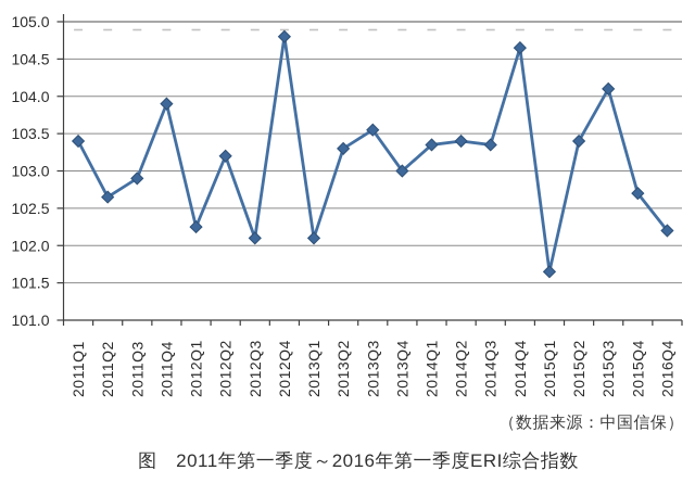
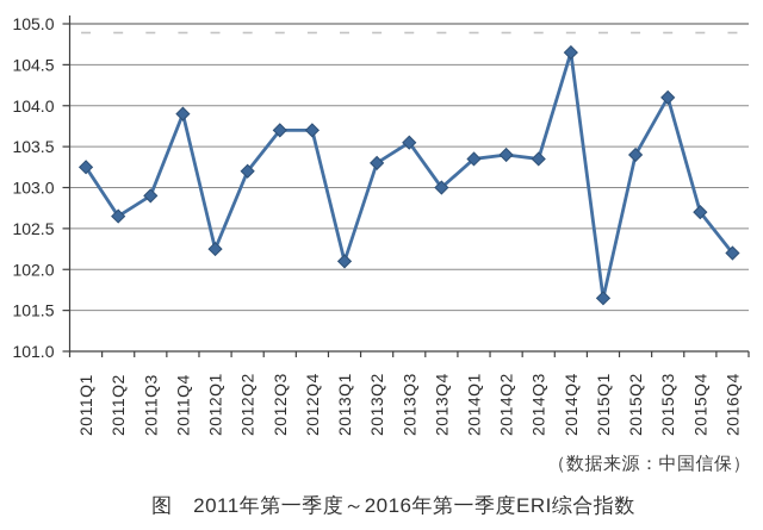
2011Q1: 103.4 -> 103.2
2012Q3: 102.1 -> 103.7
2012Q4: 104.8 -> 103.7
